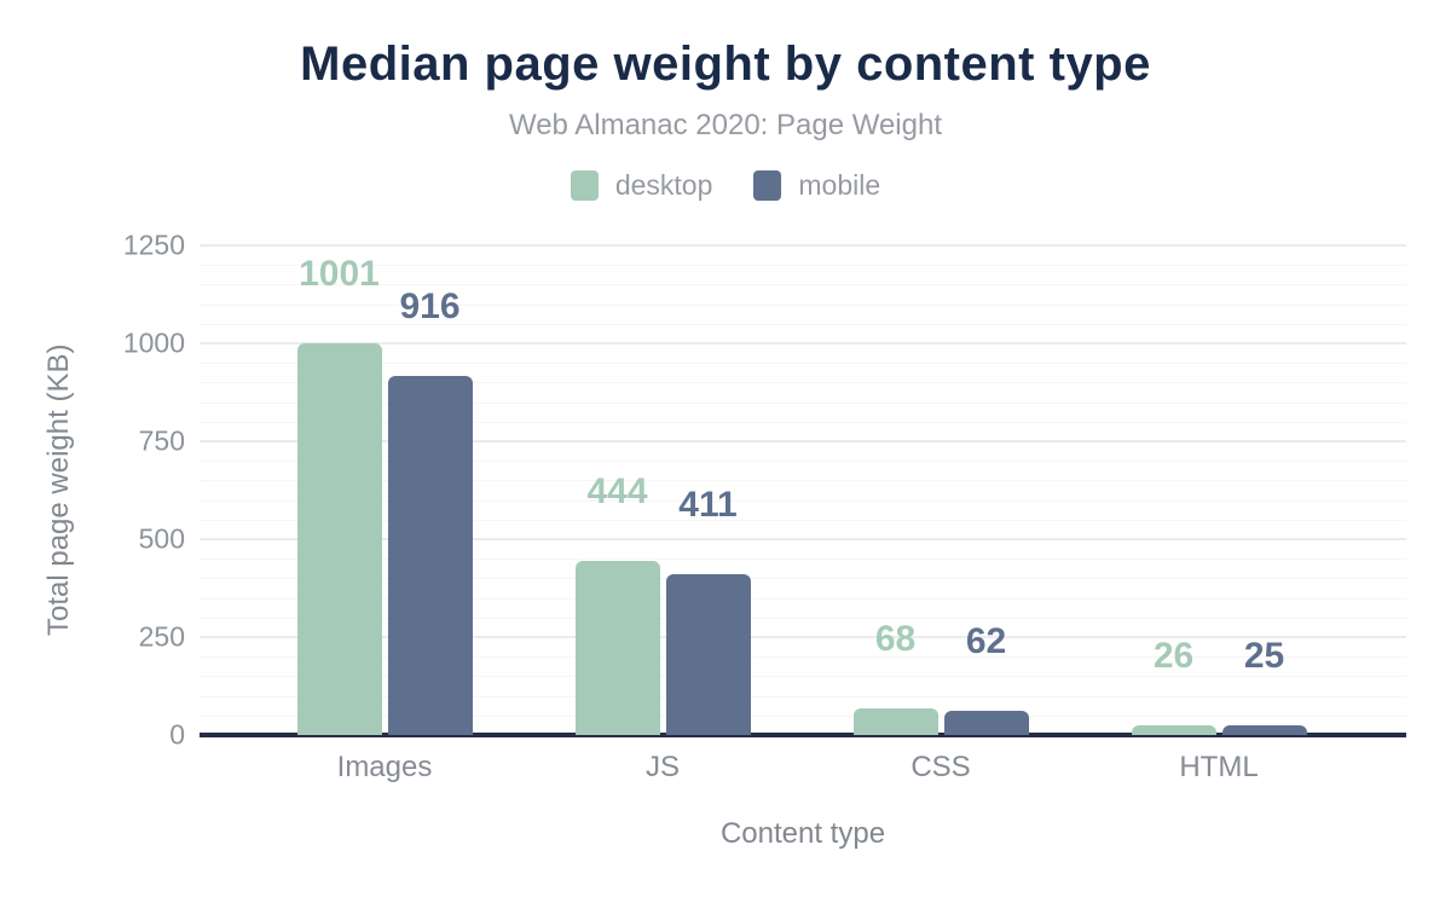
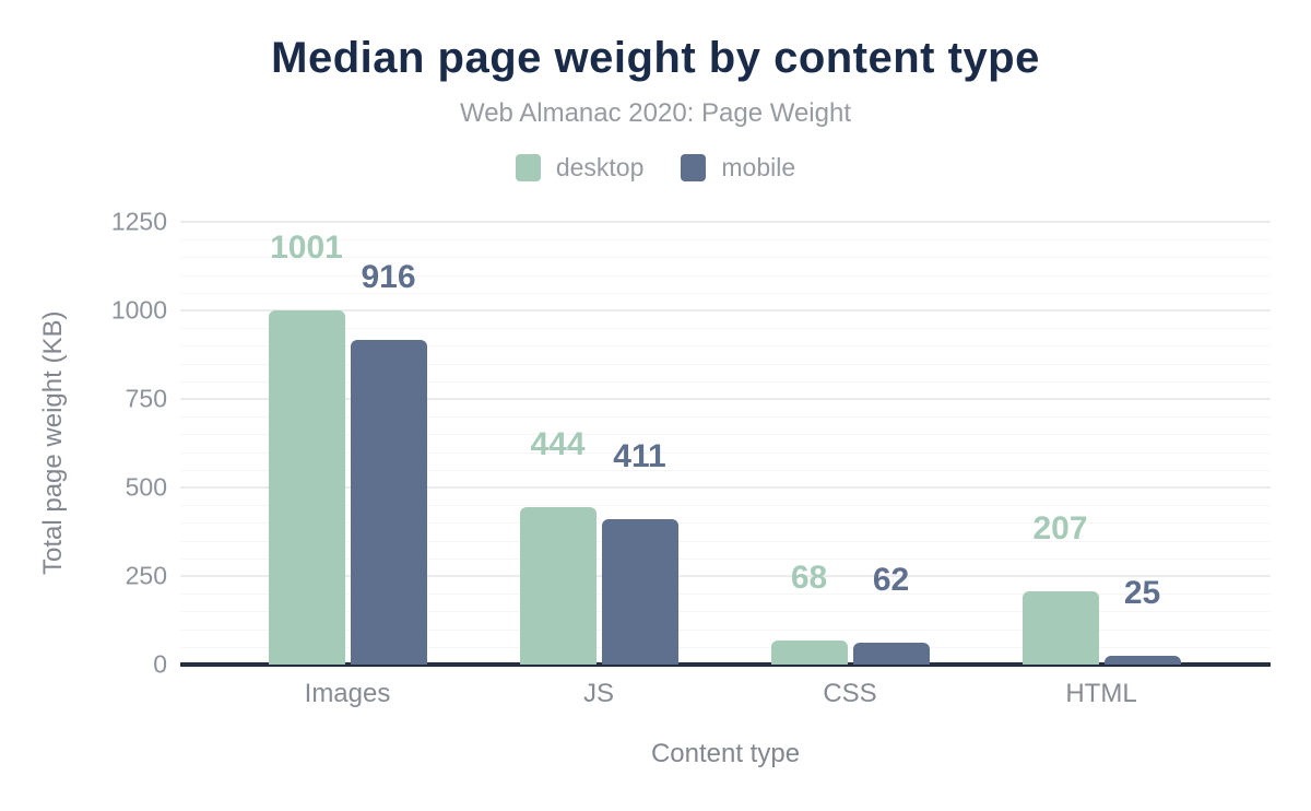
desktop/HTML: 26 -> 207
